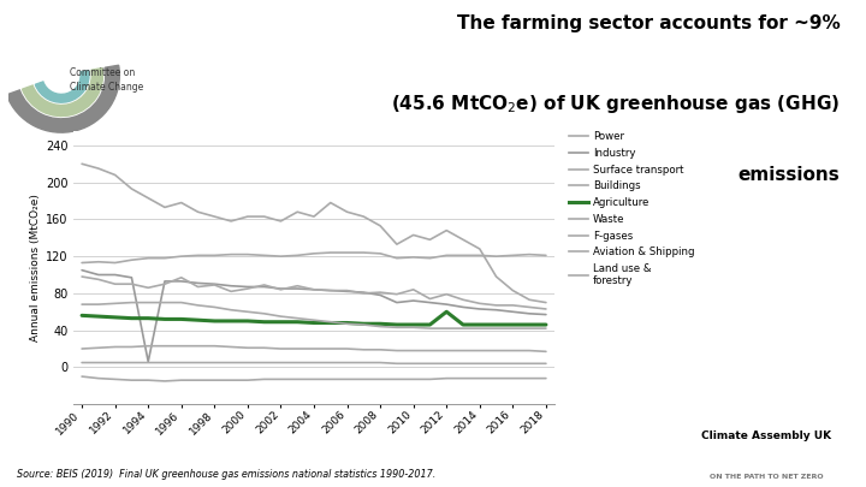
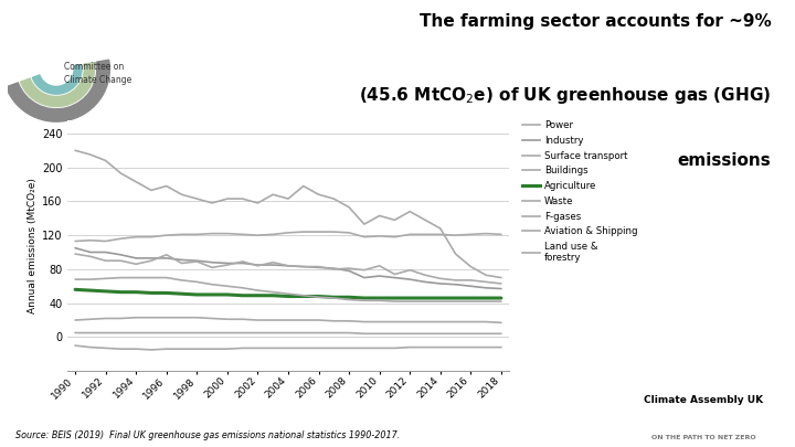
Industry/1994: 6 -> 93
Agriculture/2012: 60 -> 46
